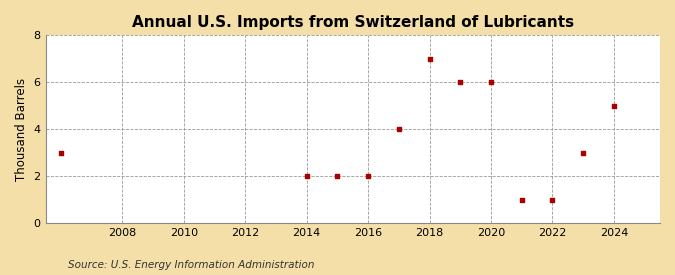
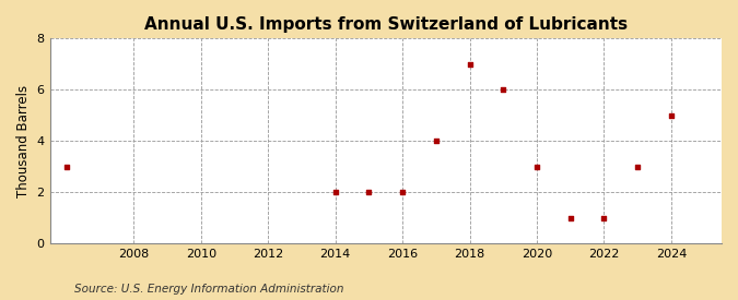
2020: 6 -> 3
